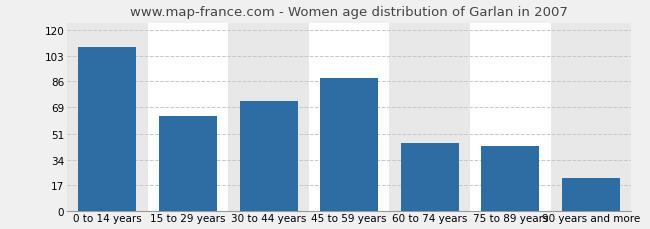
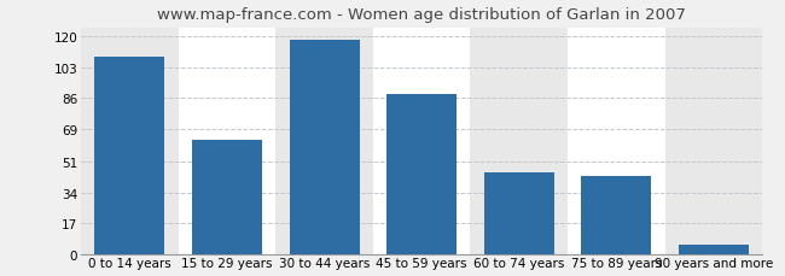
30 to 44 years: 73 -> 118
90 years and more: 22 -> 5
